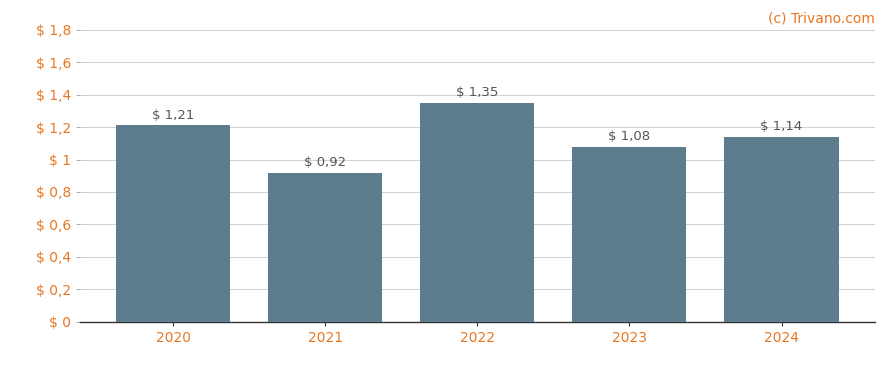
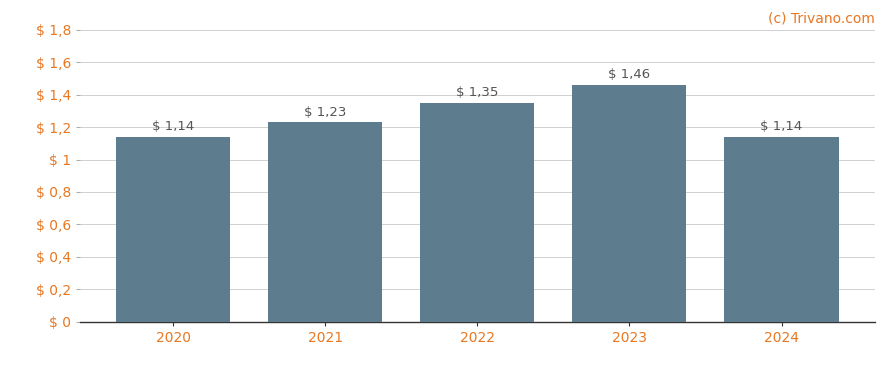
2020: 1,21 -> 1,14
2021: 0,92 -> 1,23
2023: 1,08 -> 1,46
